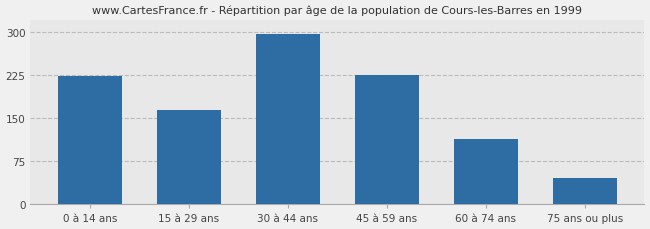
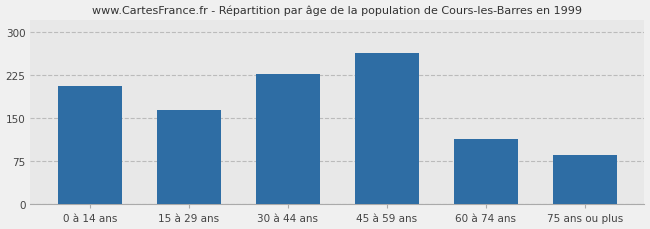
0 à 14 ans: 222 -> 206
30 à 44 ans: 295 -> 226
45 à 59 ans: 224 -> 262
75 ans ou plus: 45 -> 86
